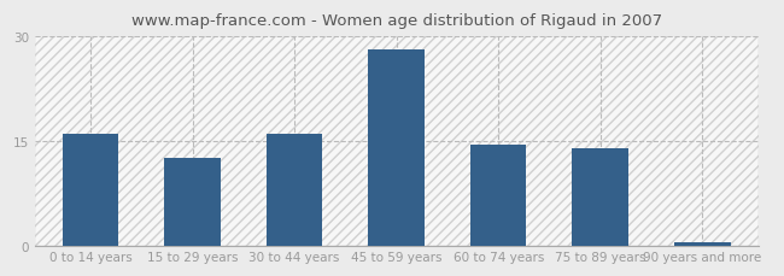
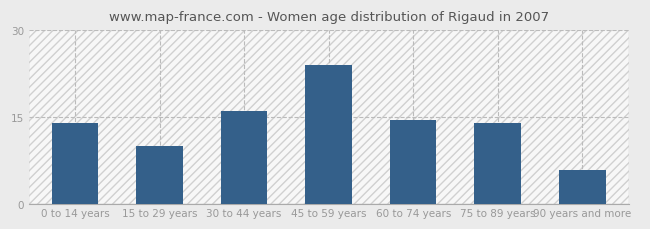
0 to 14 years: 16.0 -> 14.0
15 to 29 years: 12.5 -> 10.0
45 to 59 years: 28.0 -> 24.0
90 years and more: 0.5 -> 5.8
